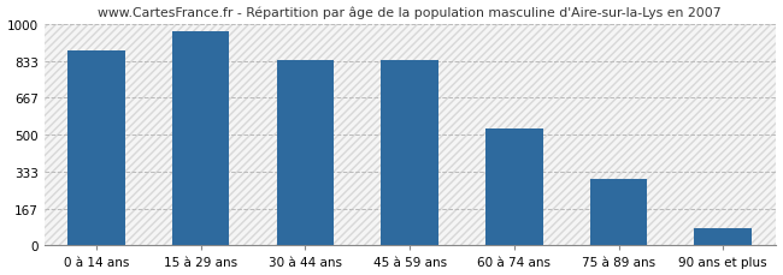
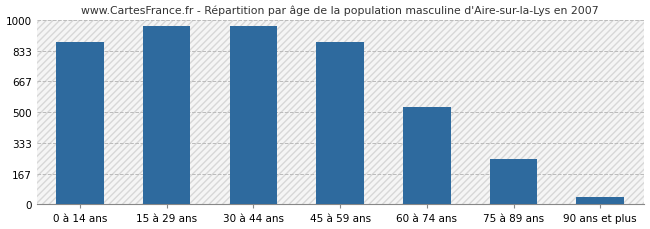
30 à 44 ans: 840 -> 960
45 à 59 ans: 840 -> 880
75 à 89 ans: 300 -> 240
90 ans et plus: 80 -> 40
